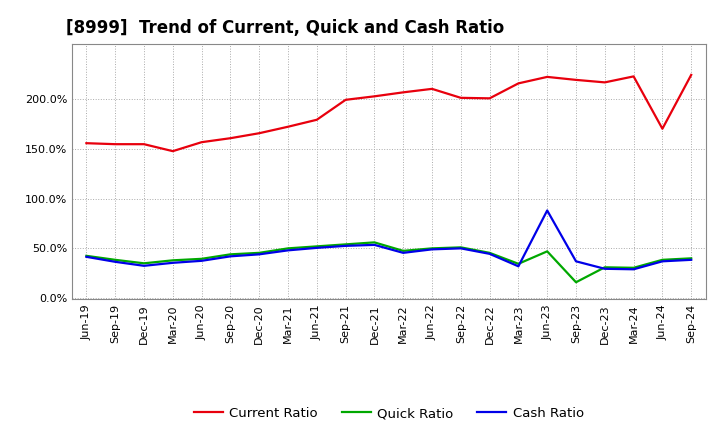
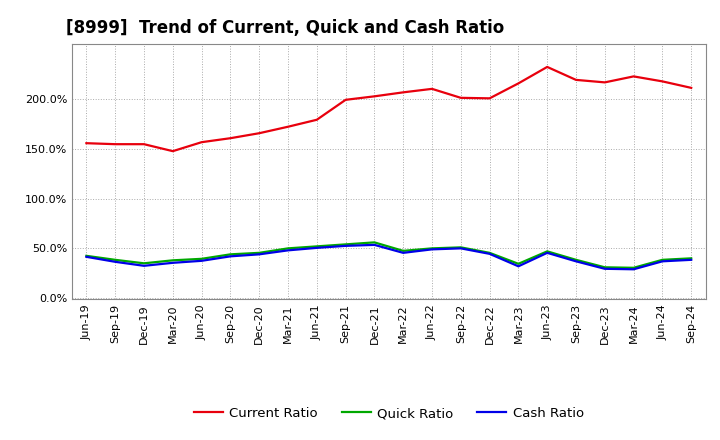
Current Ratio/Jun-23: 222% -> 232%
Cash Ratio/Jun-23: 88% -> 46%
Quick Ratio/Sep-23: 16% -> 39%
Current Ratio/Jun-24: 170% -> 217%
Current Ratio/Sep-24: 224% -> 211%
